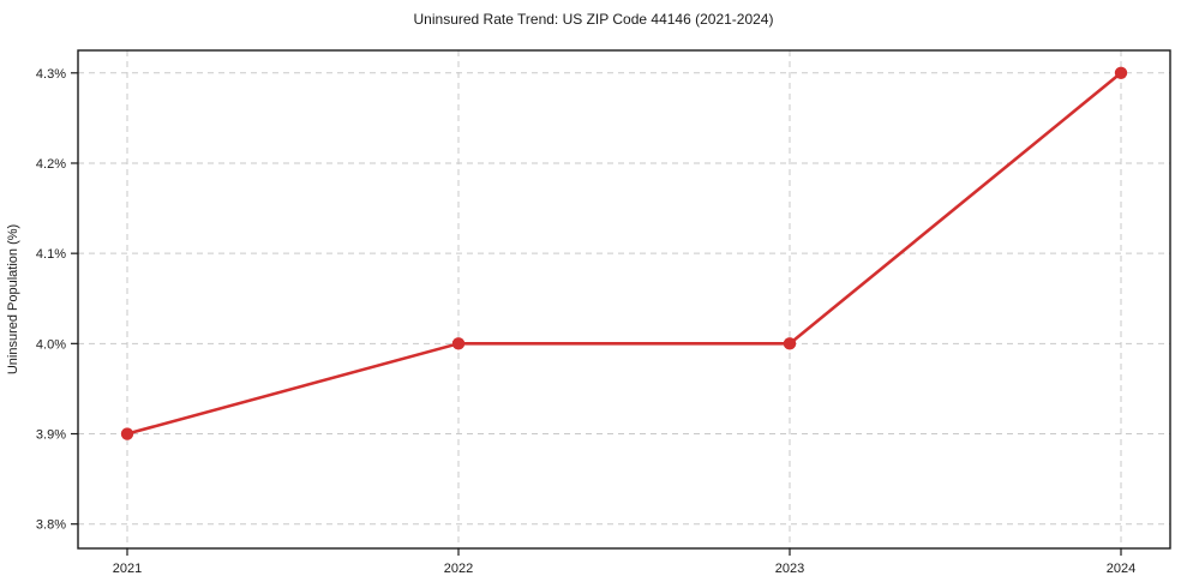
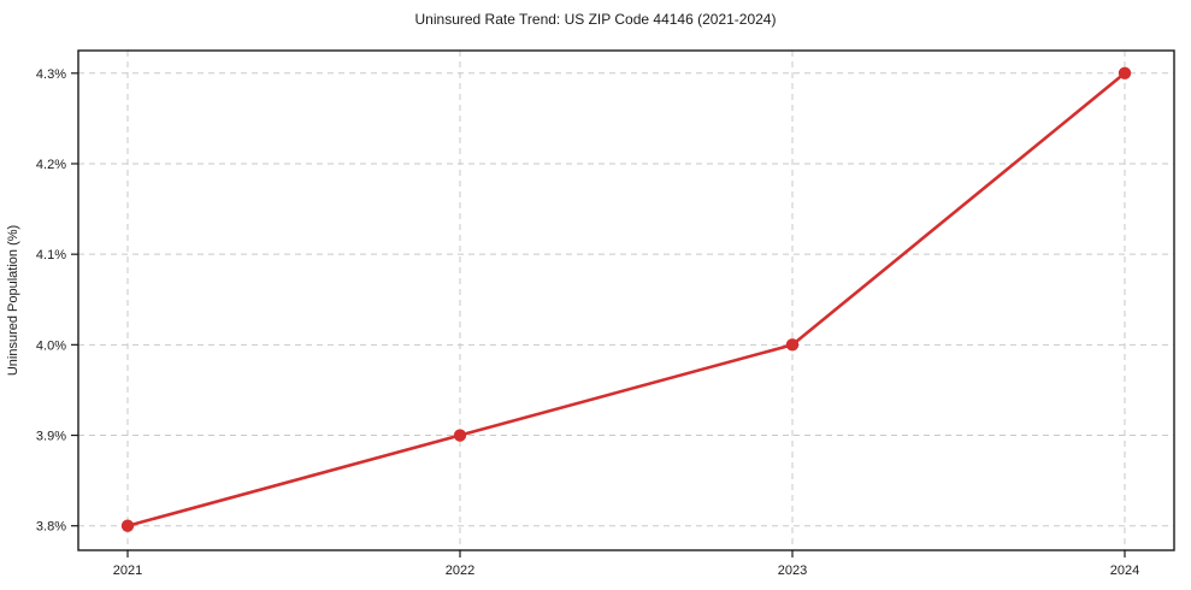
2021: 3.9% -> 3.8%
2022: 4.0% -> 3.9%
